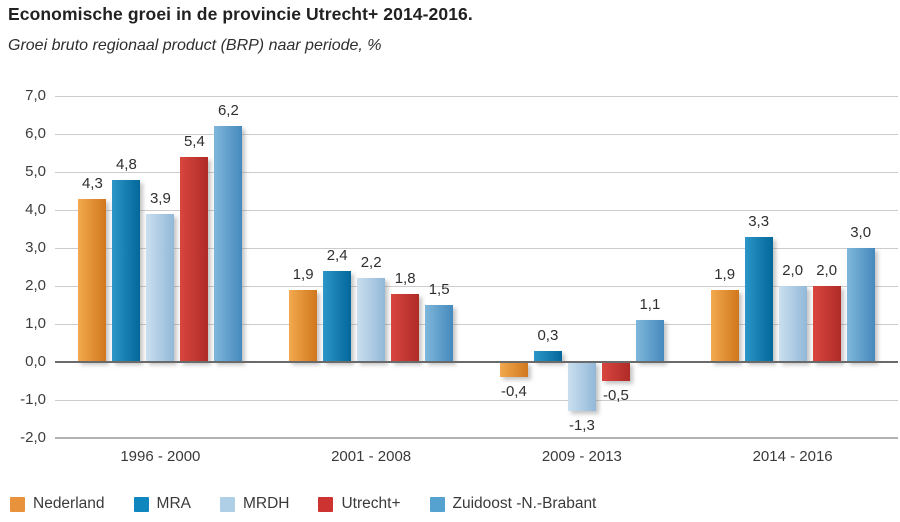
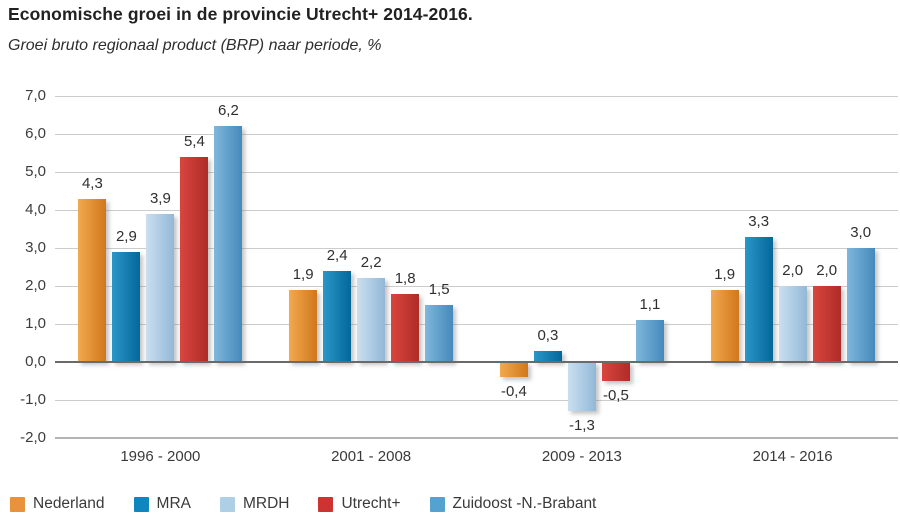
MRA/1996 - 2000: 4,8 -> 2,9
